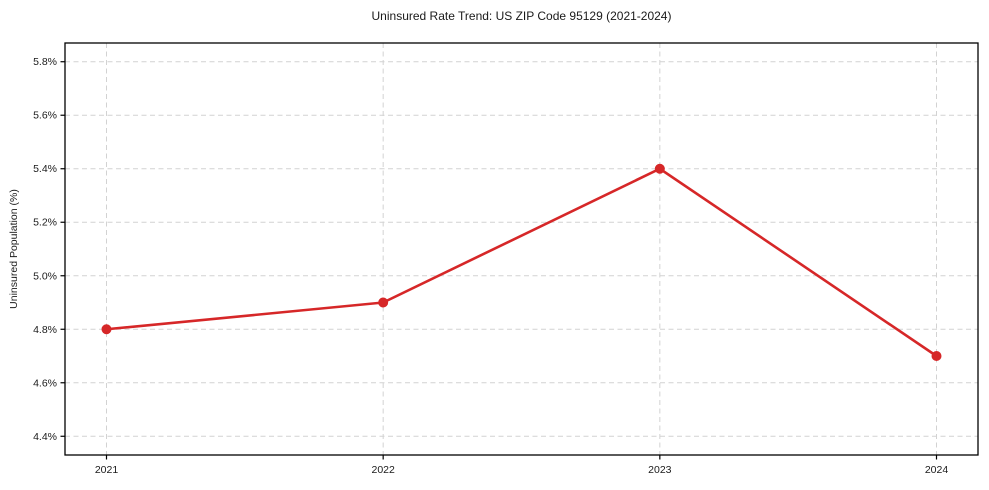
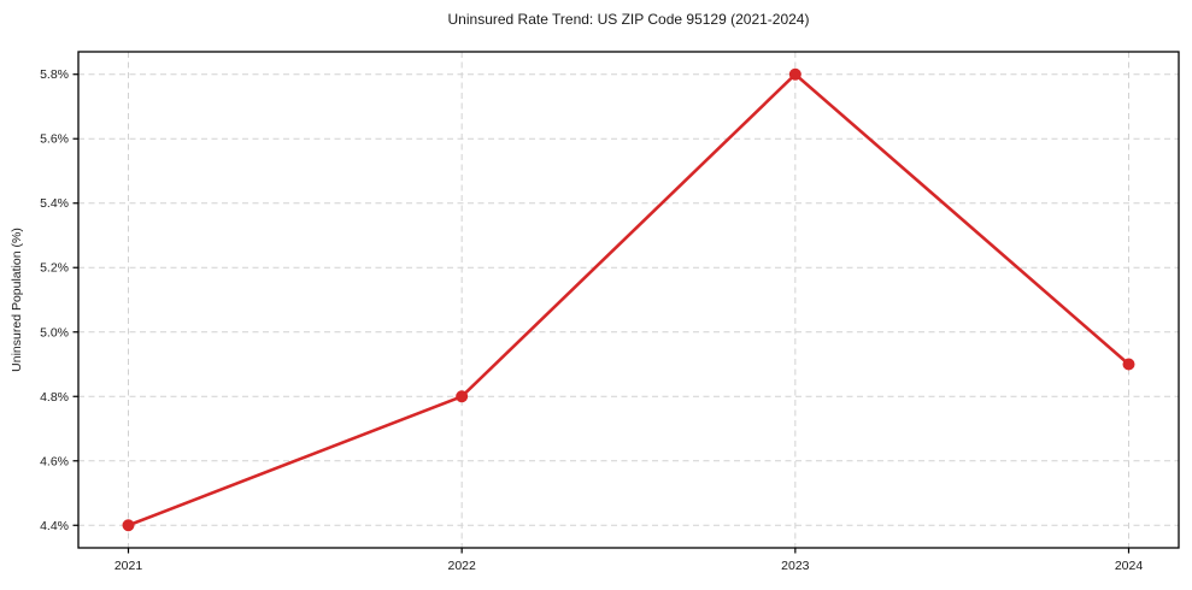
2021: 4.8% -> 4.4%
2022: 4.9% -> 4.8%
2023: 5.4% -> 5.8%
2024: 4.7% -> 4.9%
